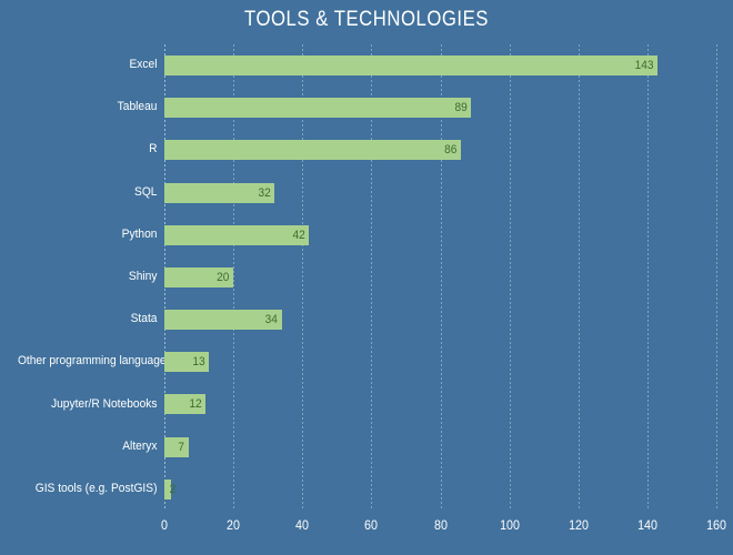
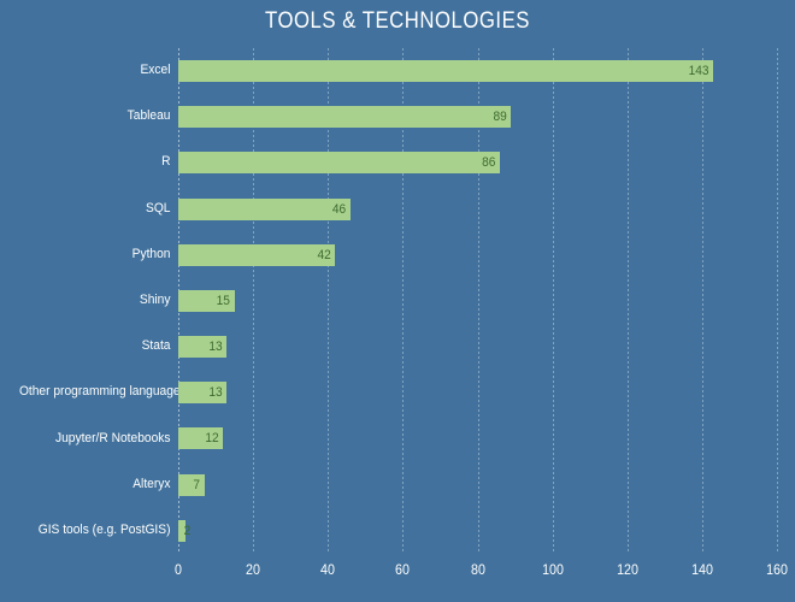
SQL: 32 -> 46
Shiny: 20 -> 15
Stata: 34 -> 13
